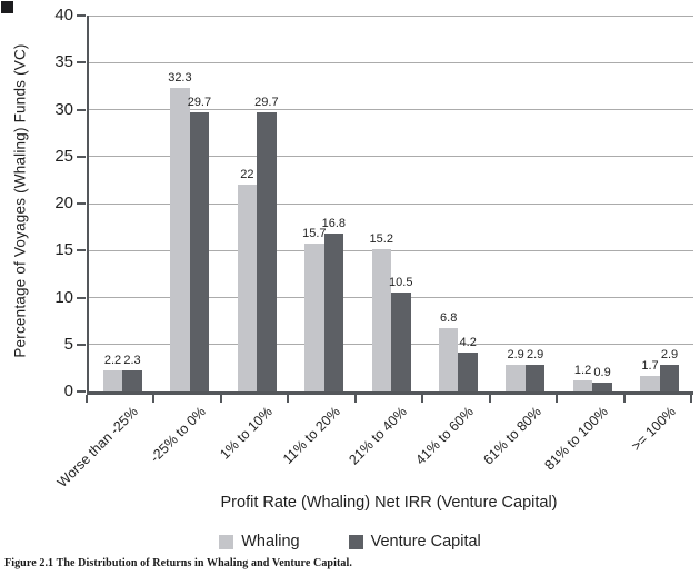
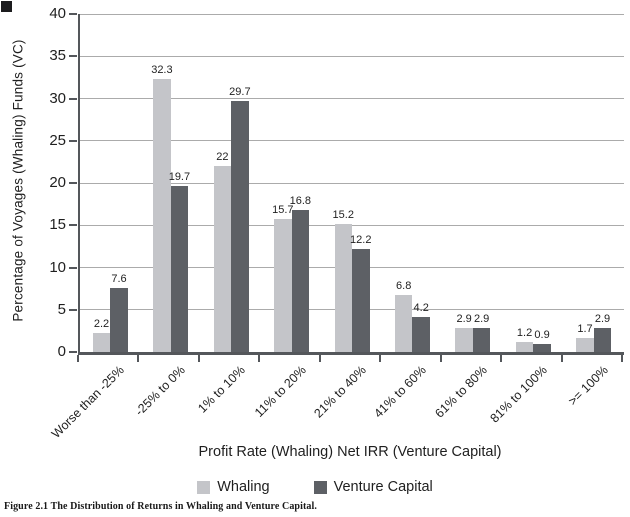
Venture Capital/Worse than -25%: 2.3 -> 7.6
Venture Capital/-25% to 0%: 29.7 -> 19.7
Venture Capital/21% to 40%: 10.5 -> 12.2
